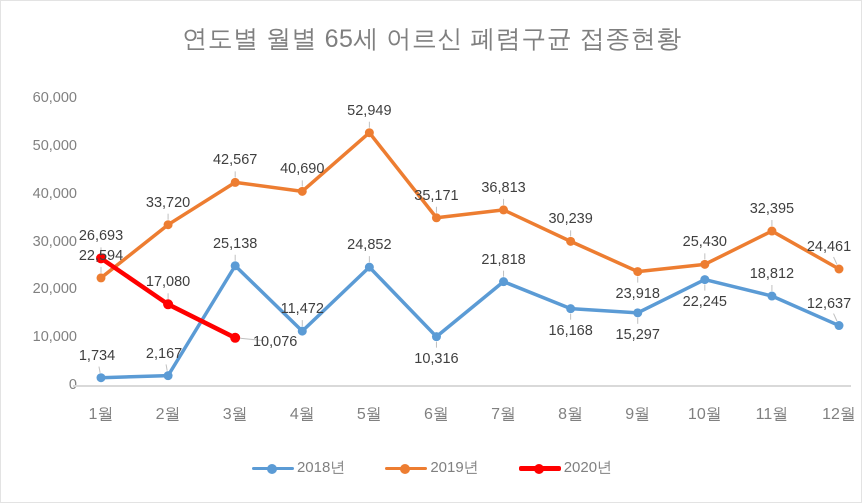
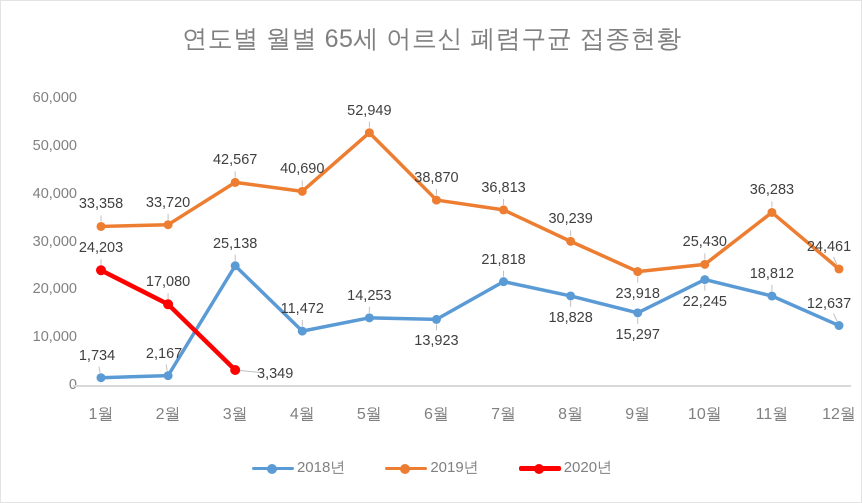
2019년/1월: 22,594 -> 33,358
2020년/1월: 26,693 -> 24,203
2020년/3월: 10,076 -> 3,349
2018년/5월: 24,852 -> 14,253
2018년/6월: 10,316 -> 13,923
2019년/6월: 35,171 -> 38,870
2018년/8월: 16,168 -> 18,828
2019년/11월: 32,395 -> 36,283
